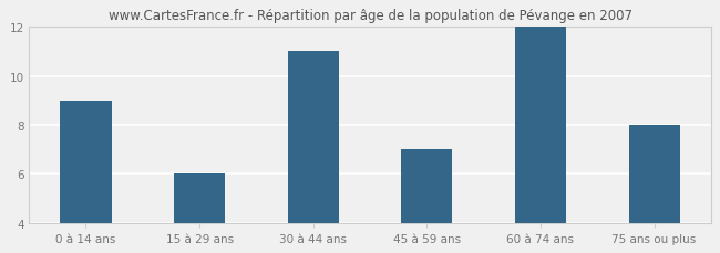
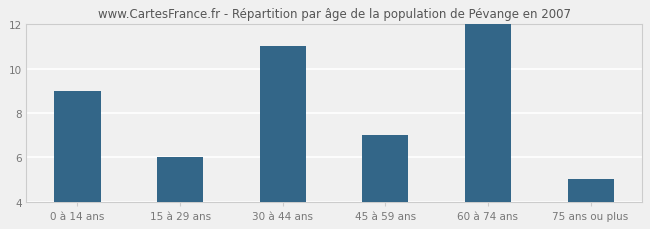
75 ans ou plus: 8 -> 5
